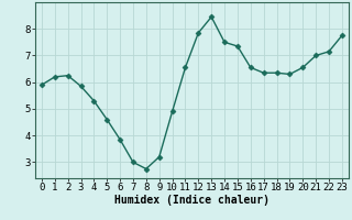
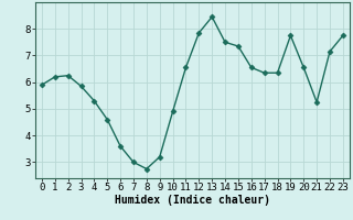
6: 3.85 -> 3.60
19: 6.30 -> 7.75
21: 7.00 -> 5.25
